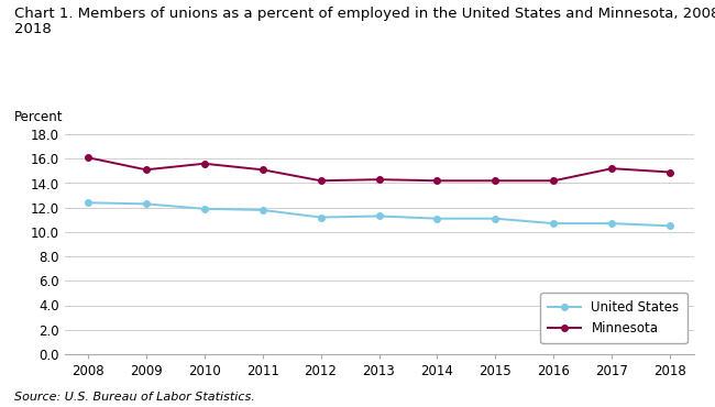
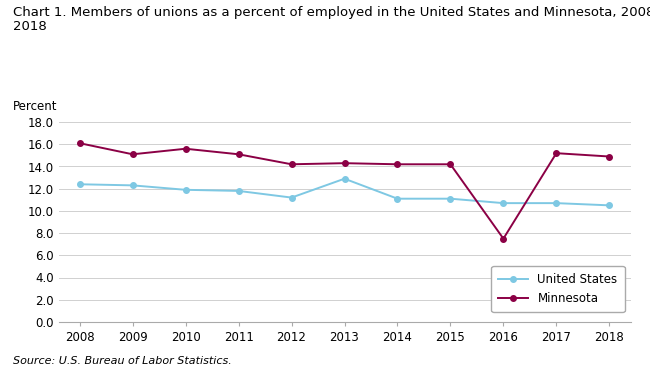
United States/2013: 11.3 -> 12.9
Minnesota/2016: 14.2 -> 7.5
